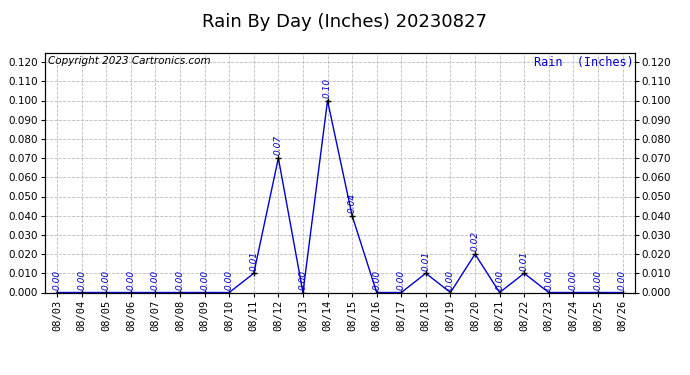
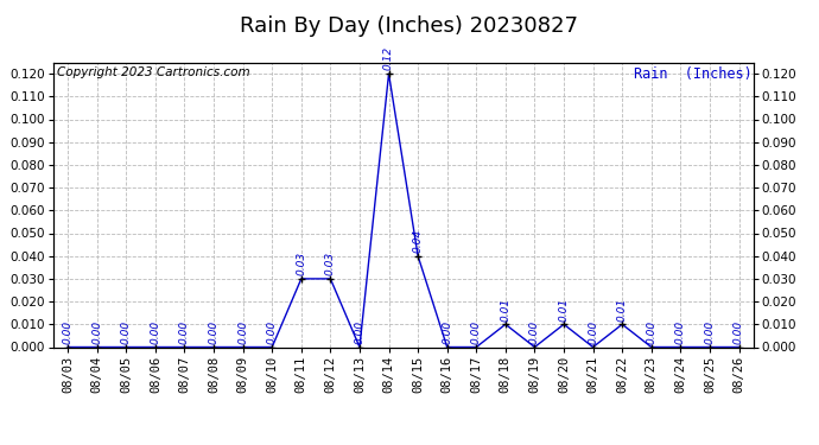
08/11: 0.01 -> 0.03
08/12: 0.07 -> 0.03
08/14: 0.10 -> 0.12
08/20: 0.02 -> 0.01
